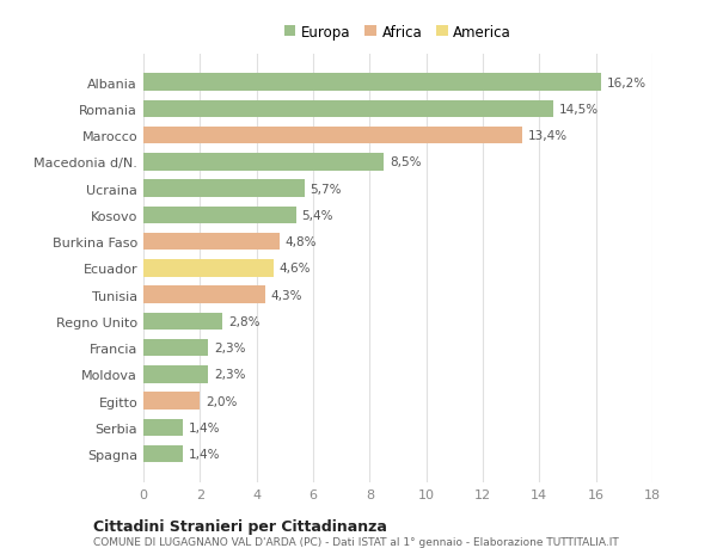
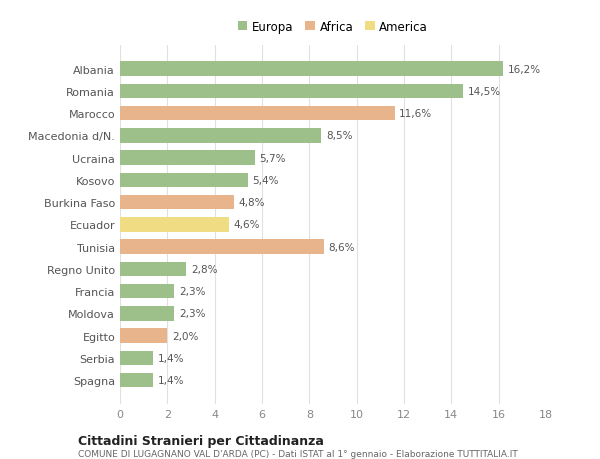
Marocco: 13,4% -> 11,6%
Tunisia: 4,3% -> 8,6%
